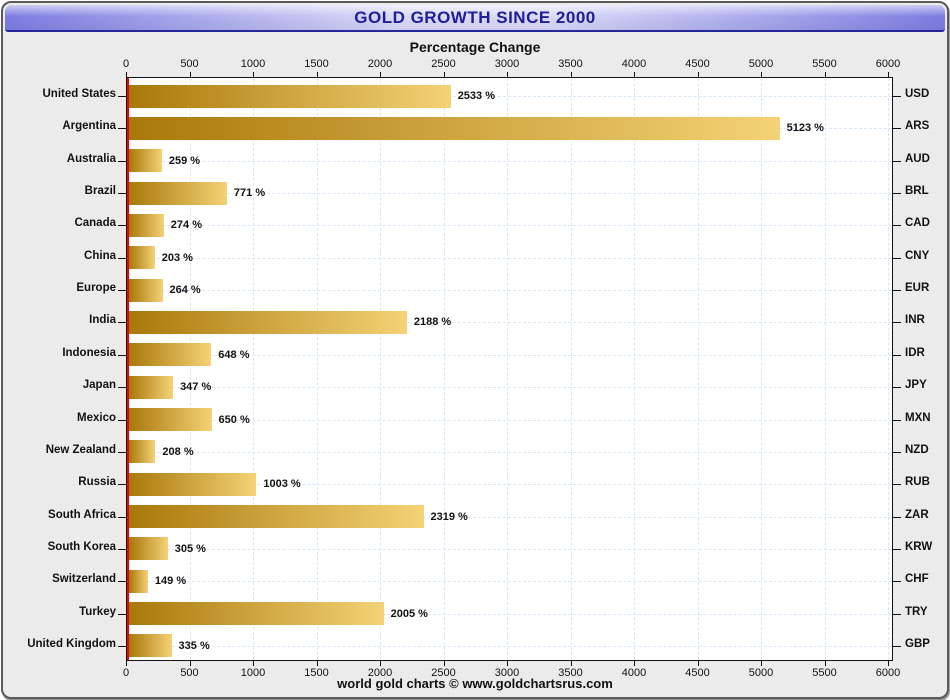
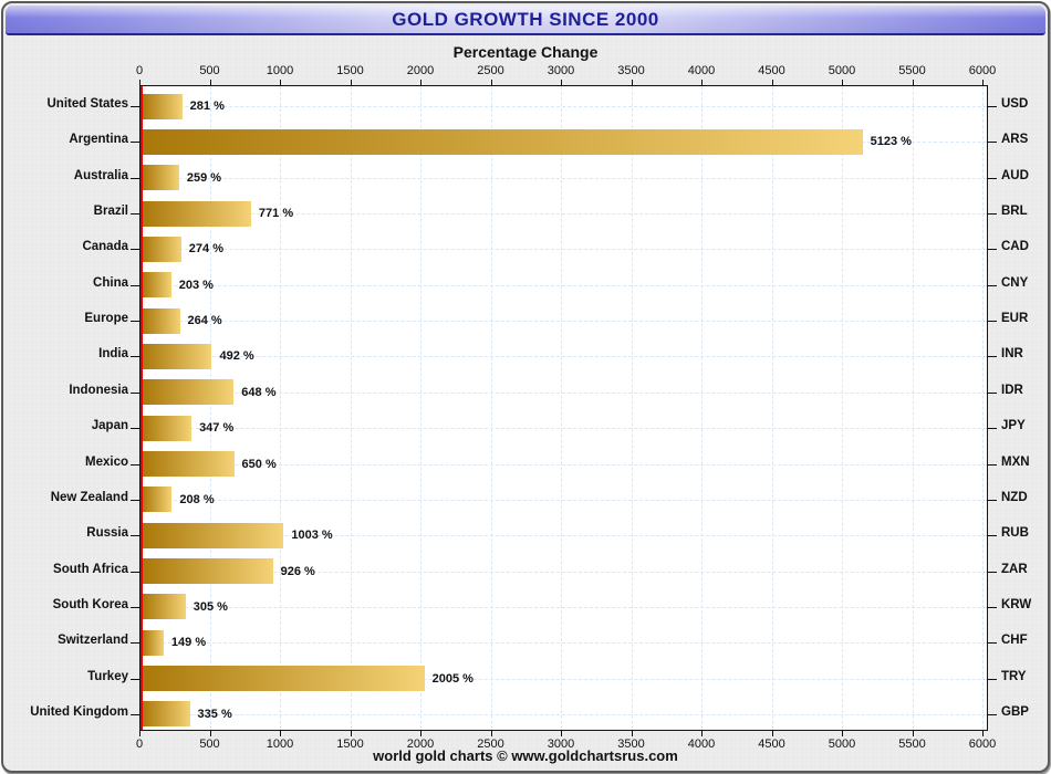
United States: 2533 -> 281
India: 2188 -> 492
South Africa: 2319 -> 926
